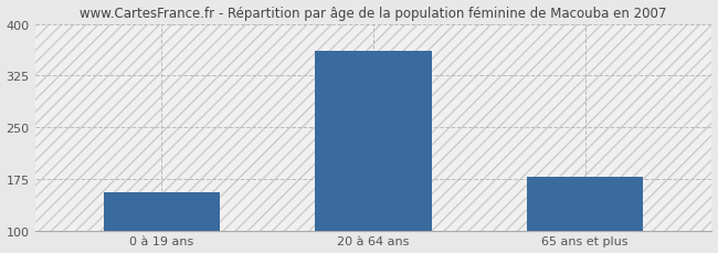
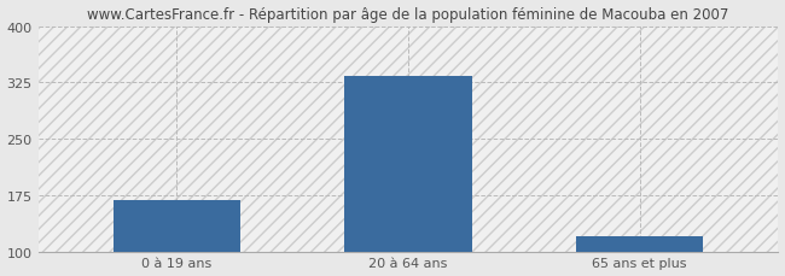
0 à 19 ans: 156 -> 168
20 à 64 ans: 360 -> 333
65 ans et plus: 178 -> 120
